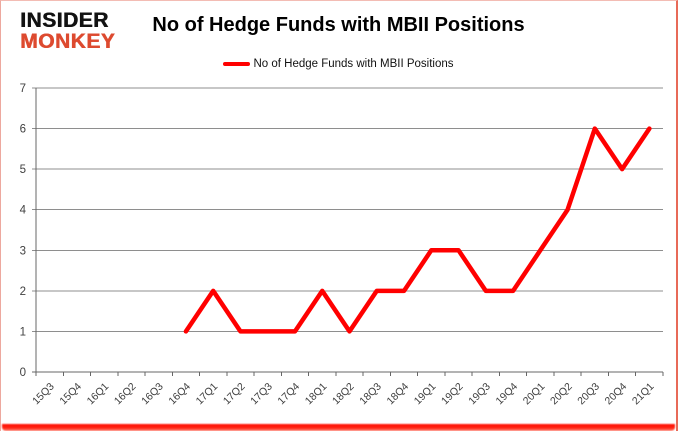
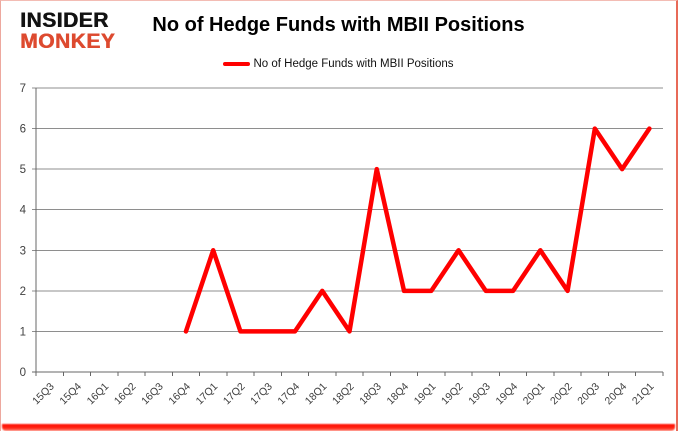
17Q1: 2 -> 3
18Q3: 2 -> 5
19Q1: 3 -> 2
20Q2: 4 -> 2
